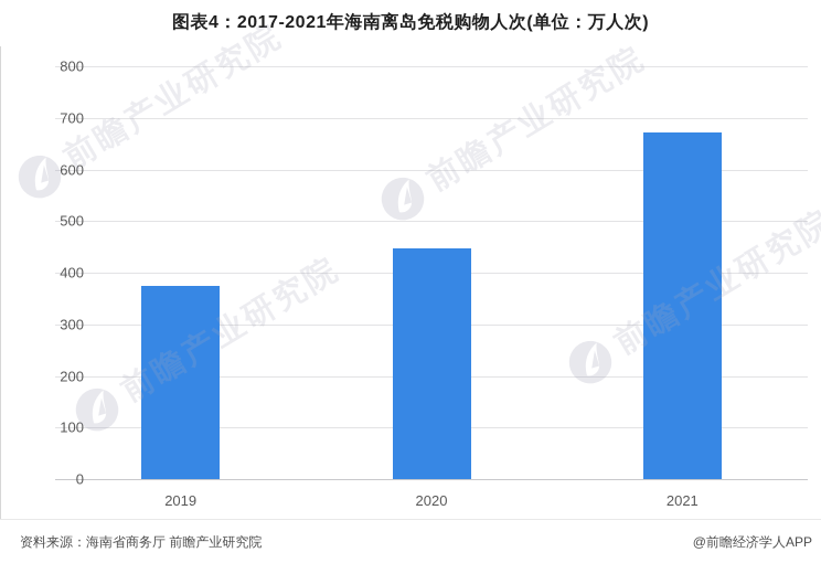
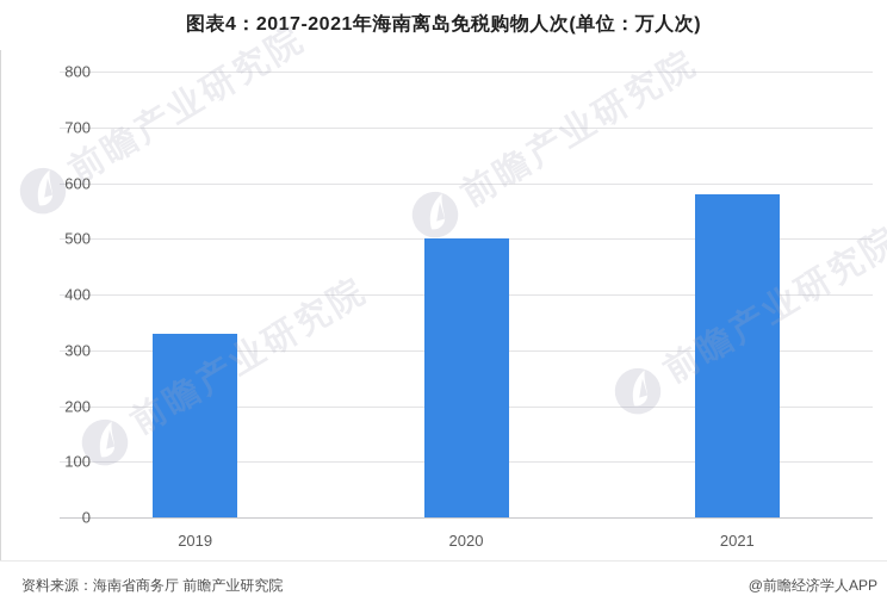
2019: 380 -> 330
2020: 450 -> 500
2021: 670 -> 580
